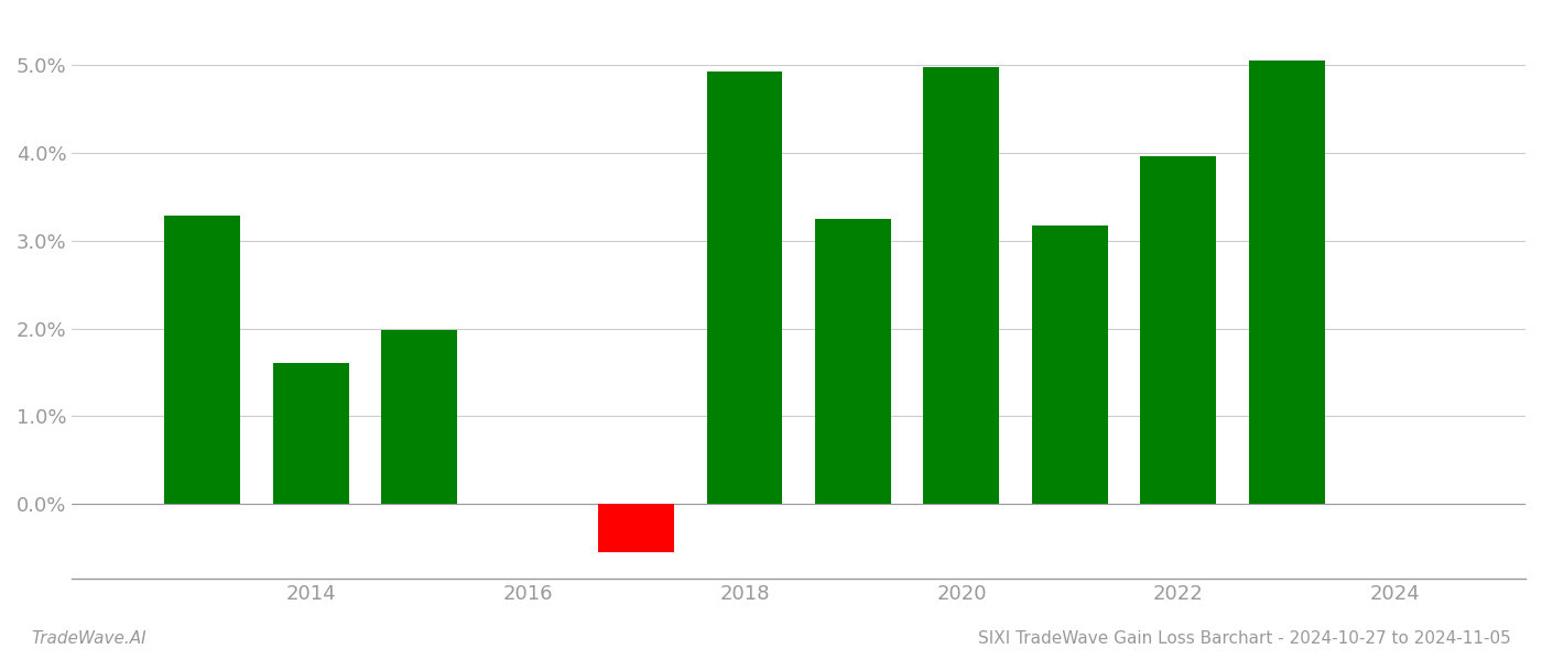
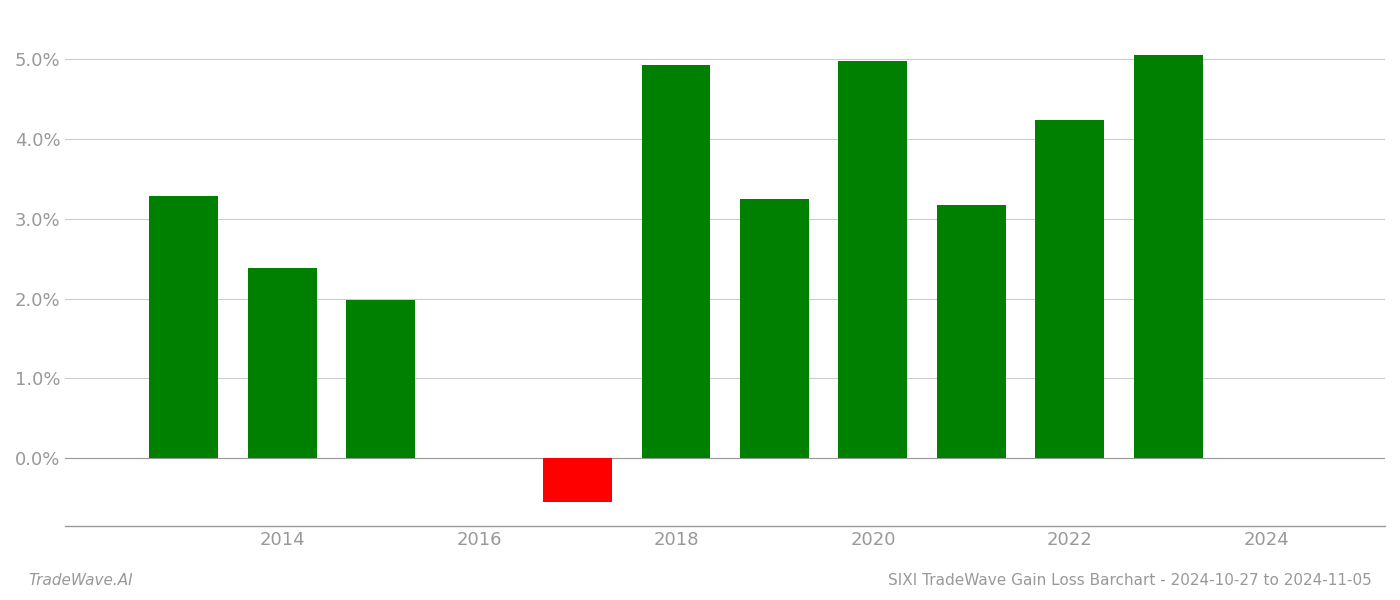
2014: 1.61% -> 2.38%
2022: 3.96% -> 4.24%
